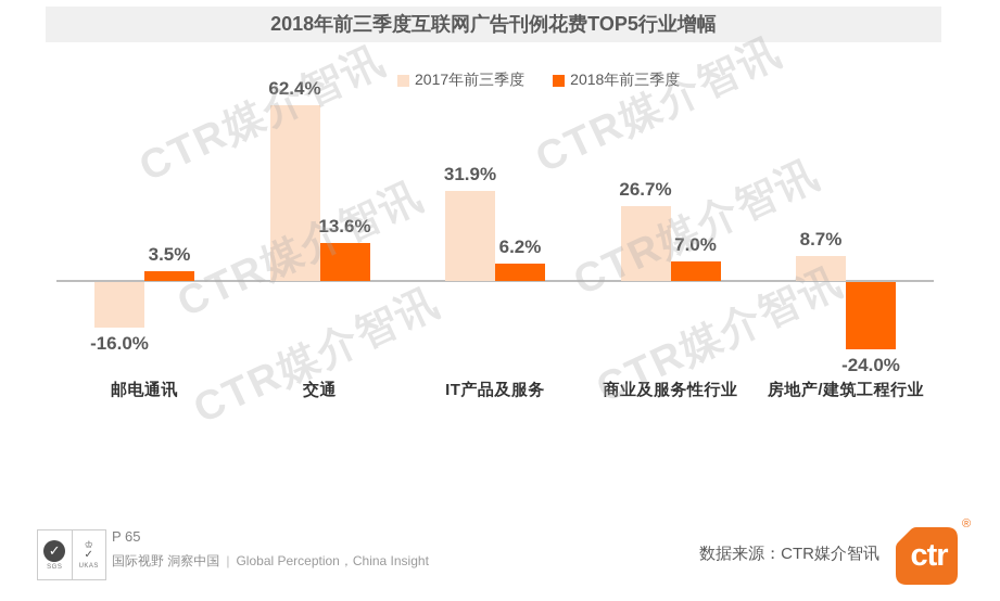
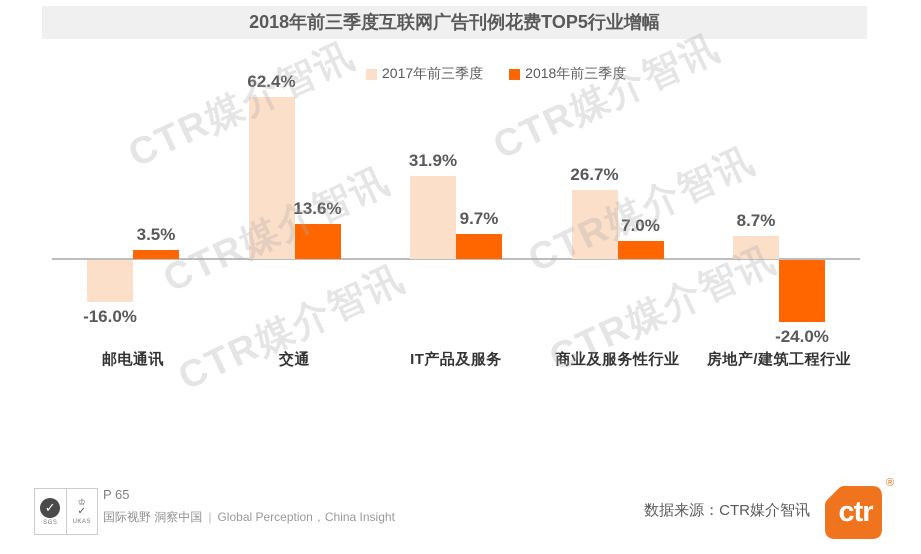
2018年前三季度/IT产品及服务: 6.2% -> 9.7%
